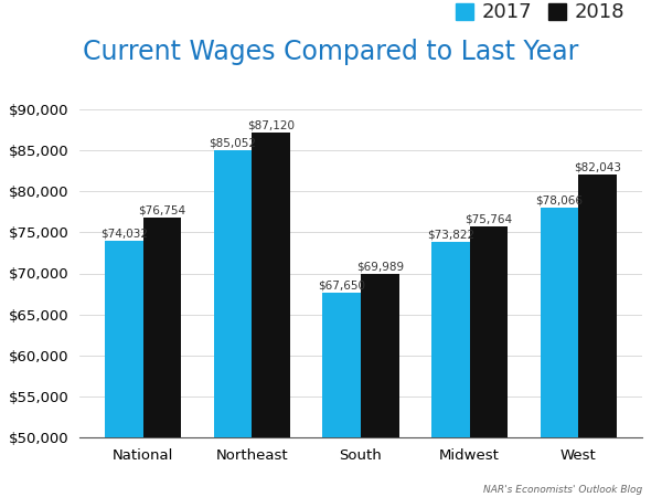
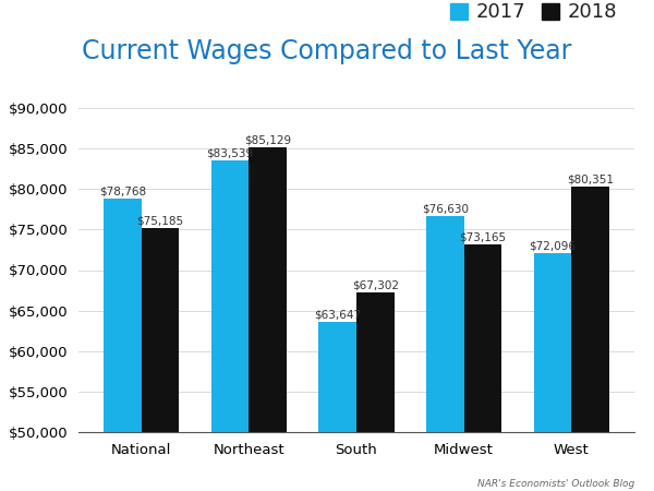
2017/National: $74,032 -> $78,768
2018/National: $76,754 -> $75,185
2017/Northeast: $85,052 -> $83,539
2018/Northeast: $87,120 -> $85,129
2017/South: $67,650 -> $63,647
2018/South: $69,989 -> $67,302
2017/Midwest: $73,822 -> $76,630
2018/Midwest: $75,764 -> $73,165
2017/West: $78,066 -> $72,096
2018/West: $82,043 -> $80,351
